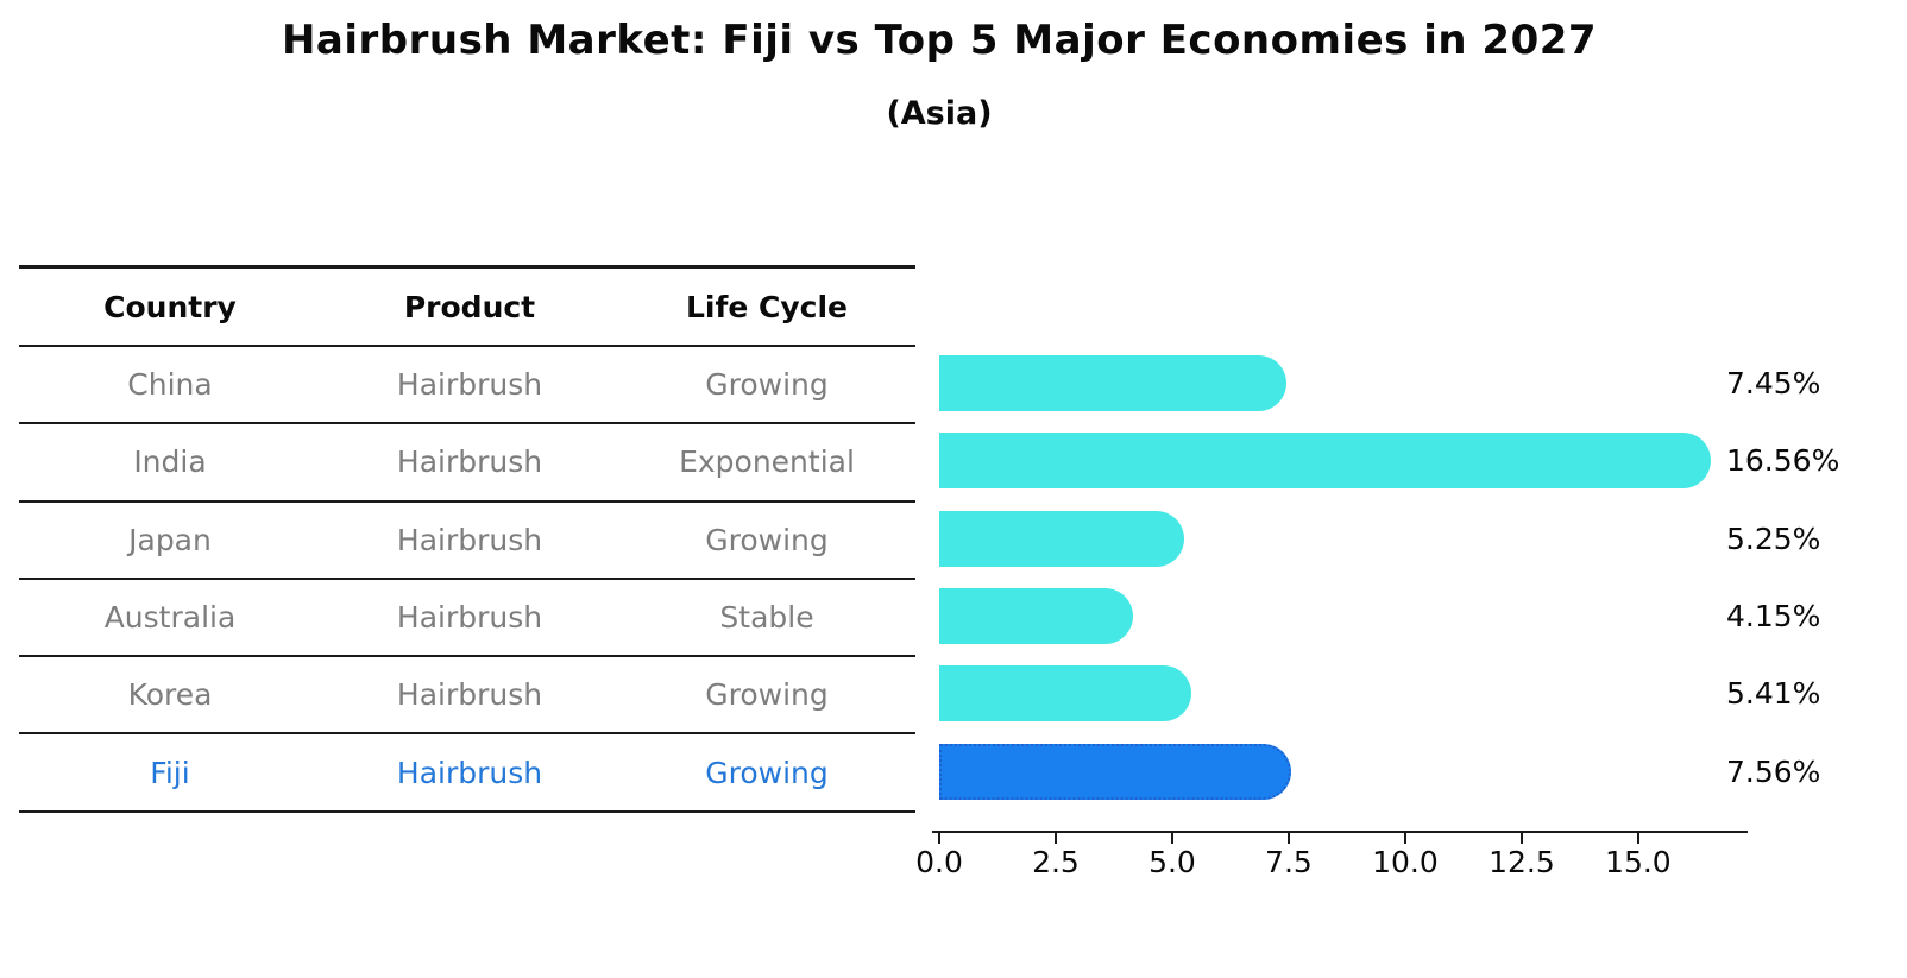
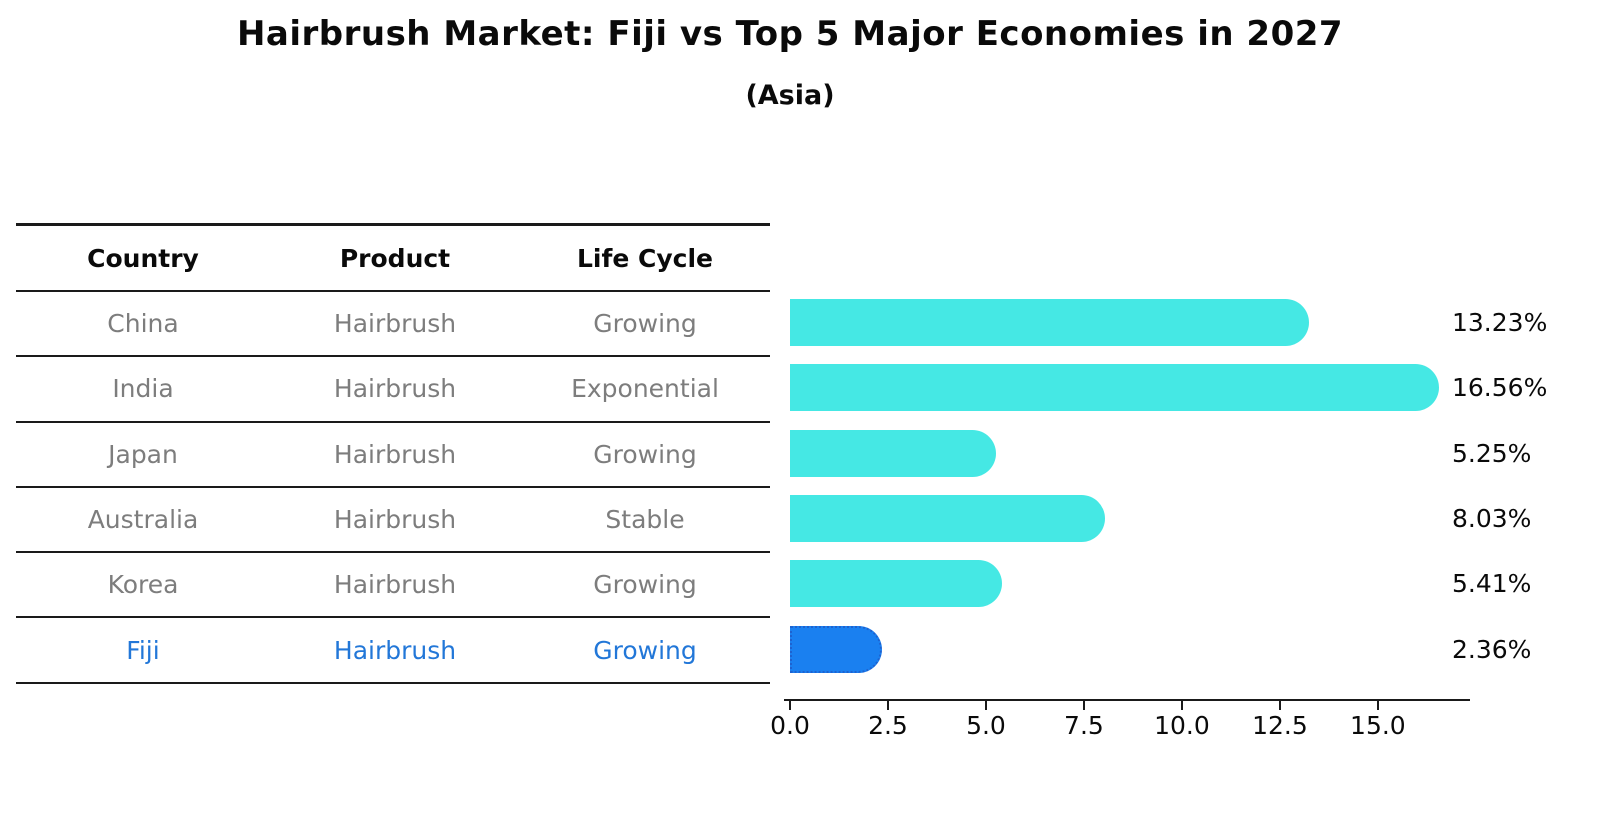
China: 7.45% -> 13.23%
Australia: 4.15% -> 8.03%
Fiji: 7.56% -> 2.36%
